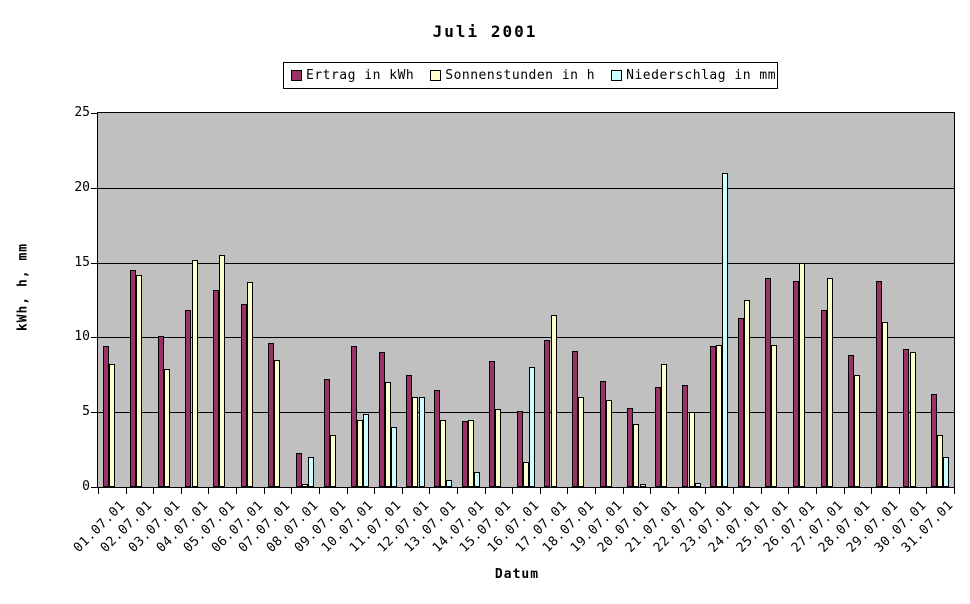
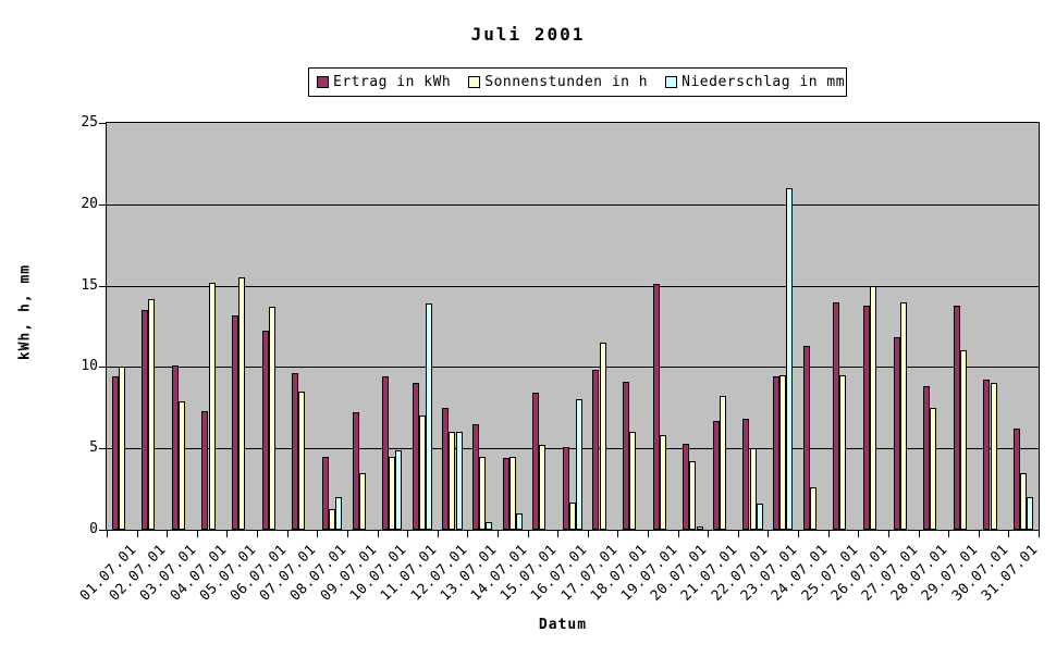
Sonnenstunden in h/01.07.01: 8.2 -> 10.0
Ertrag in kWh/02.07.01: 14.5 -> 13.5
Ertrag in kWh/04.07.01: 11.8 -> 7.3
Ertrag in kWh/08.07.01: 2.3 -> 4.5
Sonnenstunden in h/08.07.01: 0.2 -> 1.3
Niederschlag in mm/11.07.01: 4.0 -> 13.9
Ertrag in kWh/19.07.01: 7.1 -> 15.1
Niederschlag in mm/22.07.01: 0.3 -> 1.6
Sonnenstunden in h/24.07.01: 12.5 -> 2.6
